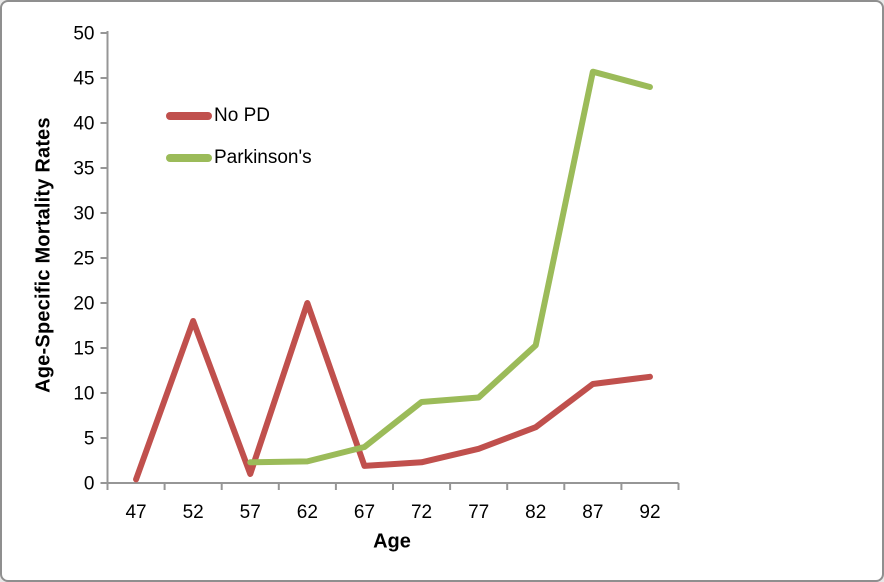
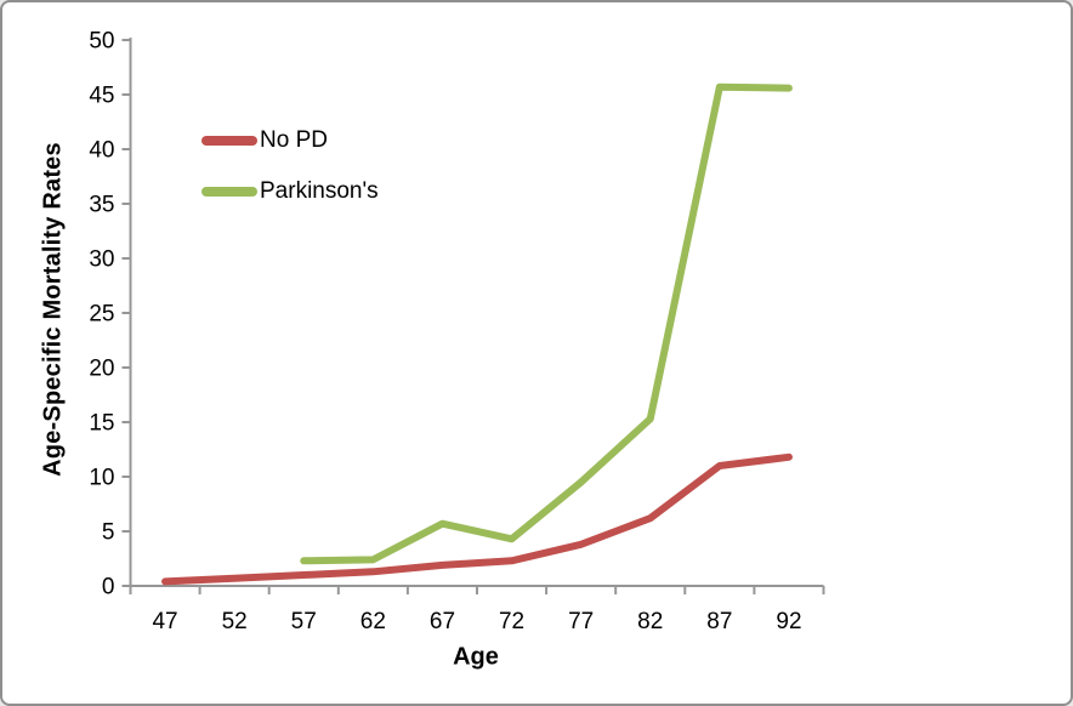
No PD/52: 18 -> 1
No PD/62: 20 -> 1
Parkinson's/67: 4 -> 6
Parkinson's/72: 9 -> 4
Parkinson's/92: 44 -> 46
